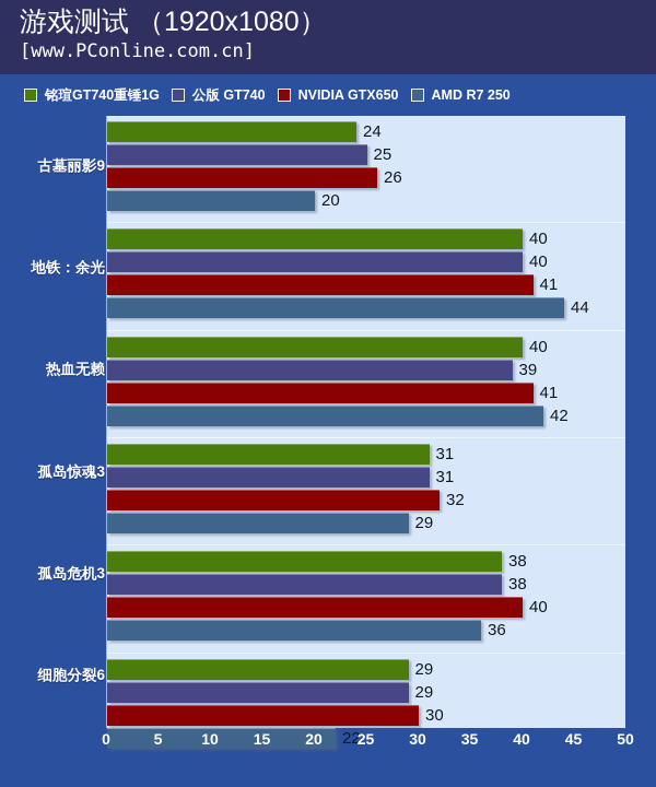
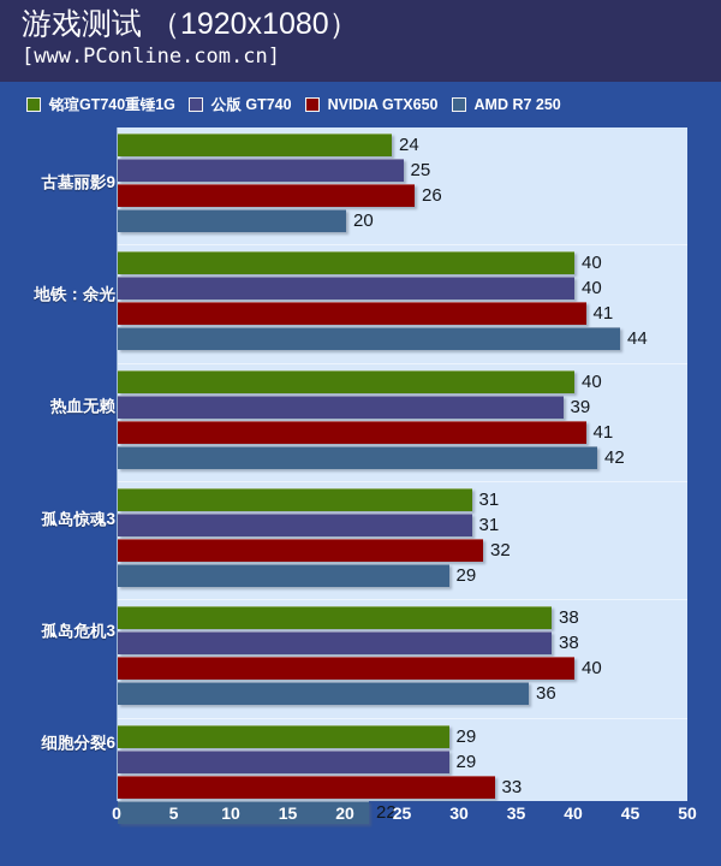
NVIDIA GTX650/细胞分裂6: 30 -> 33
